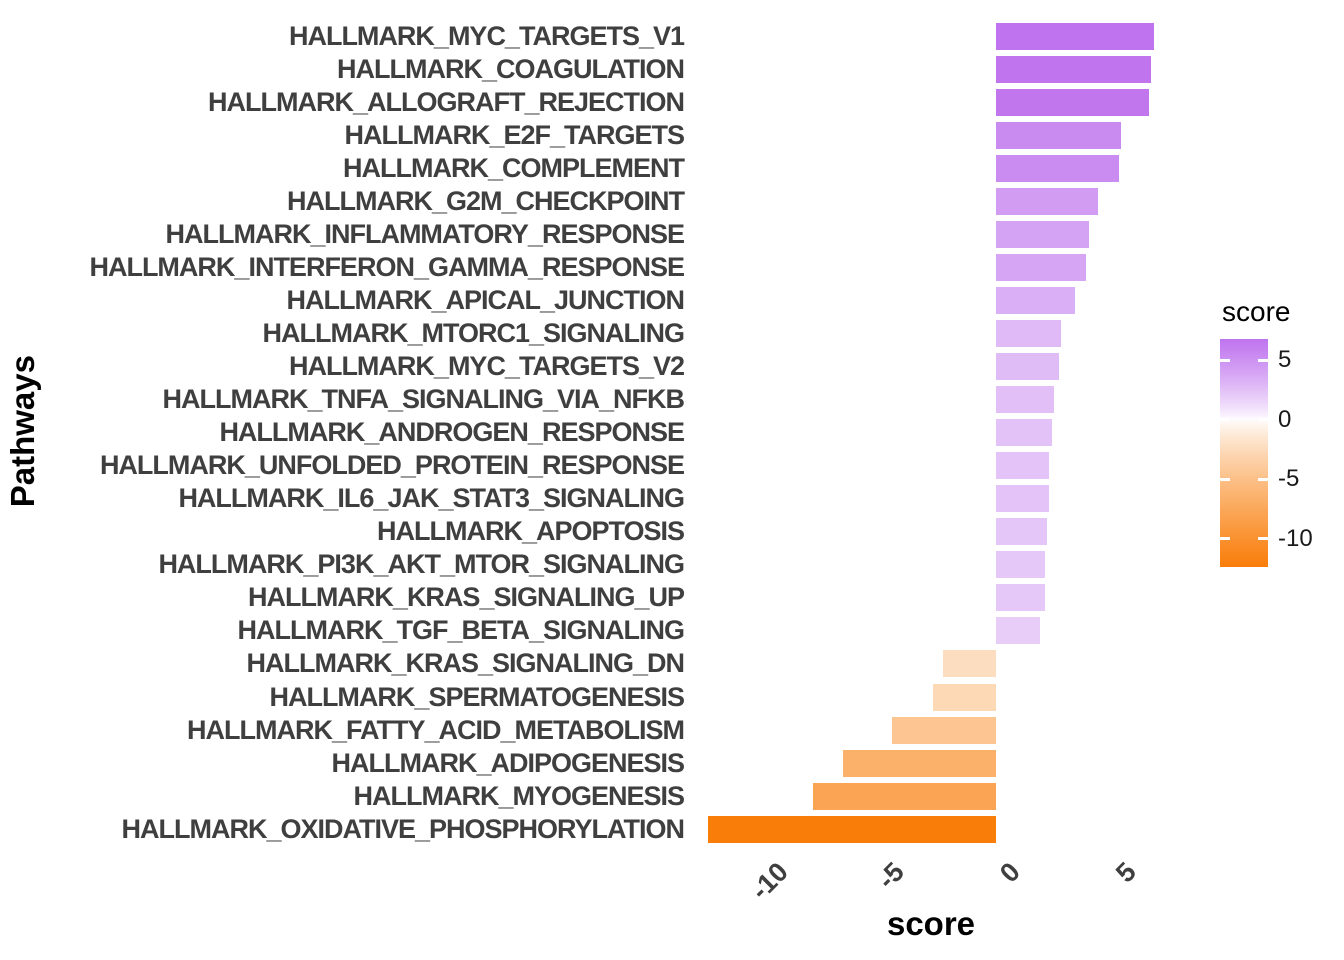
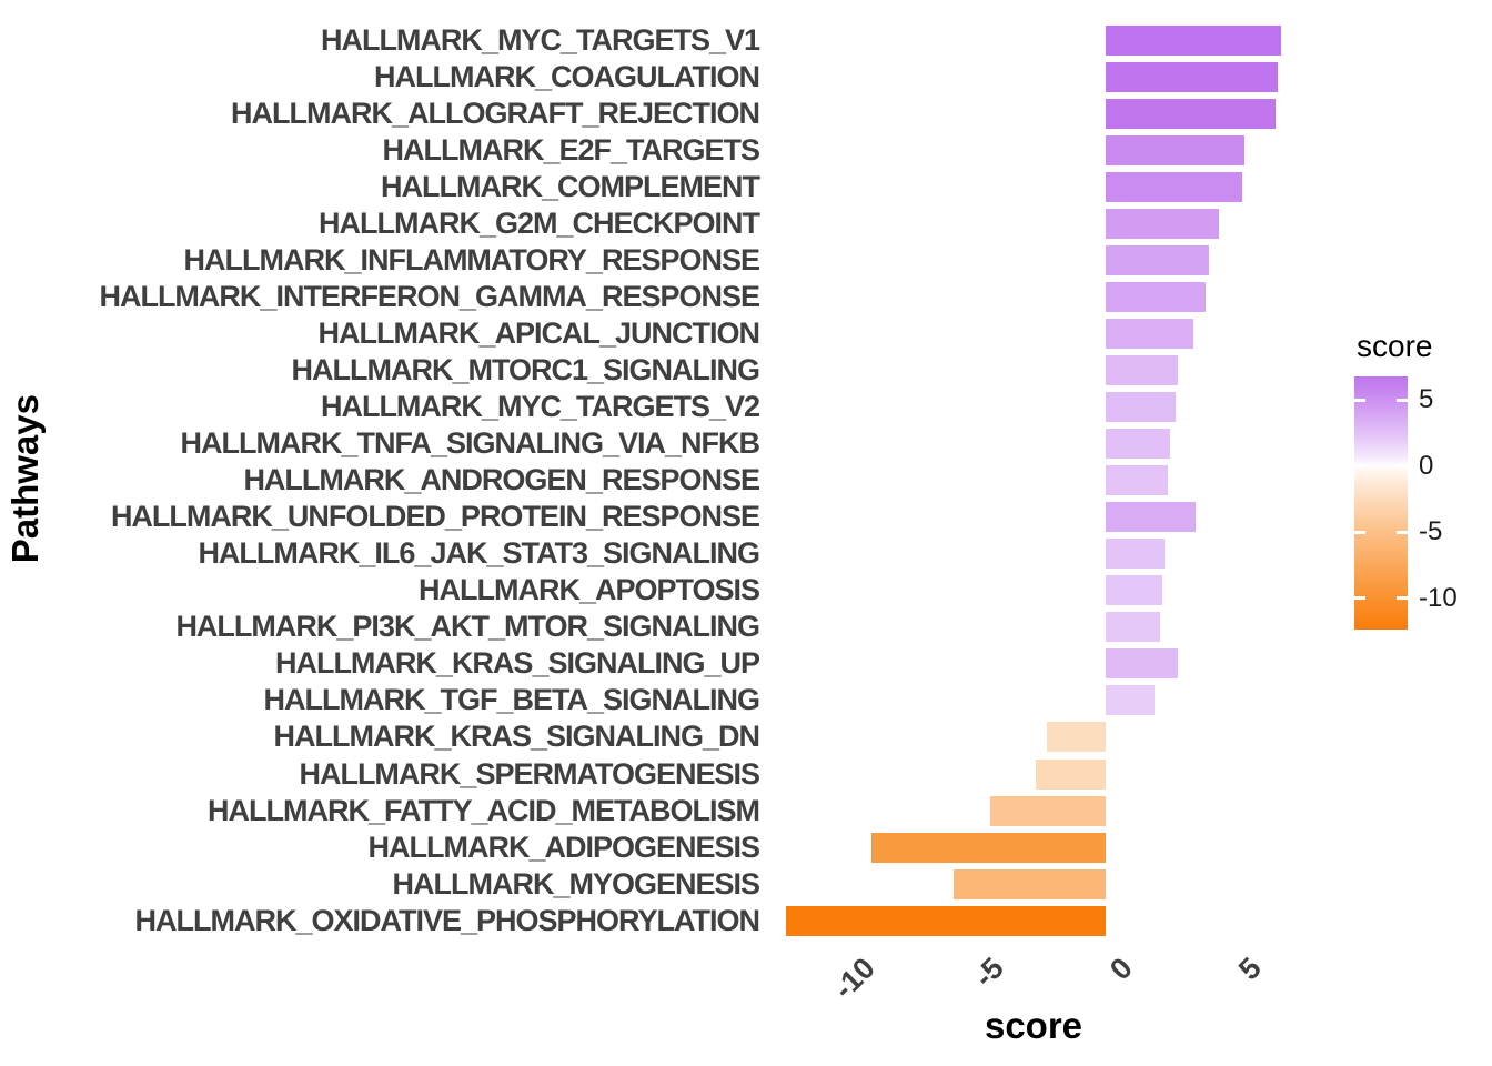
HALLMARK_UNFOLDED_PROTEIN_RESPONSE: 2.3 -> 3.5
HALLMARK_KRAS_SIGNALING_UP: 2.1 -> 2.8
HALLMARK_ADIPOGENESIS: -6.6 -> -9.1
HALLMARK_MYOGENESIS: -7.9 -> -5.9
